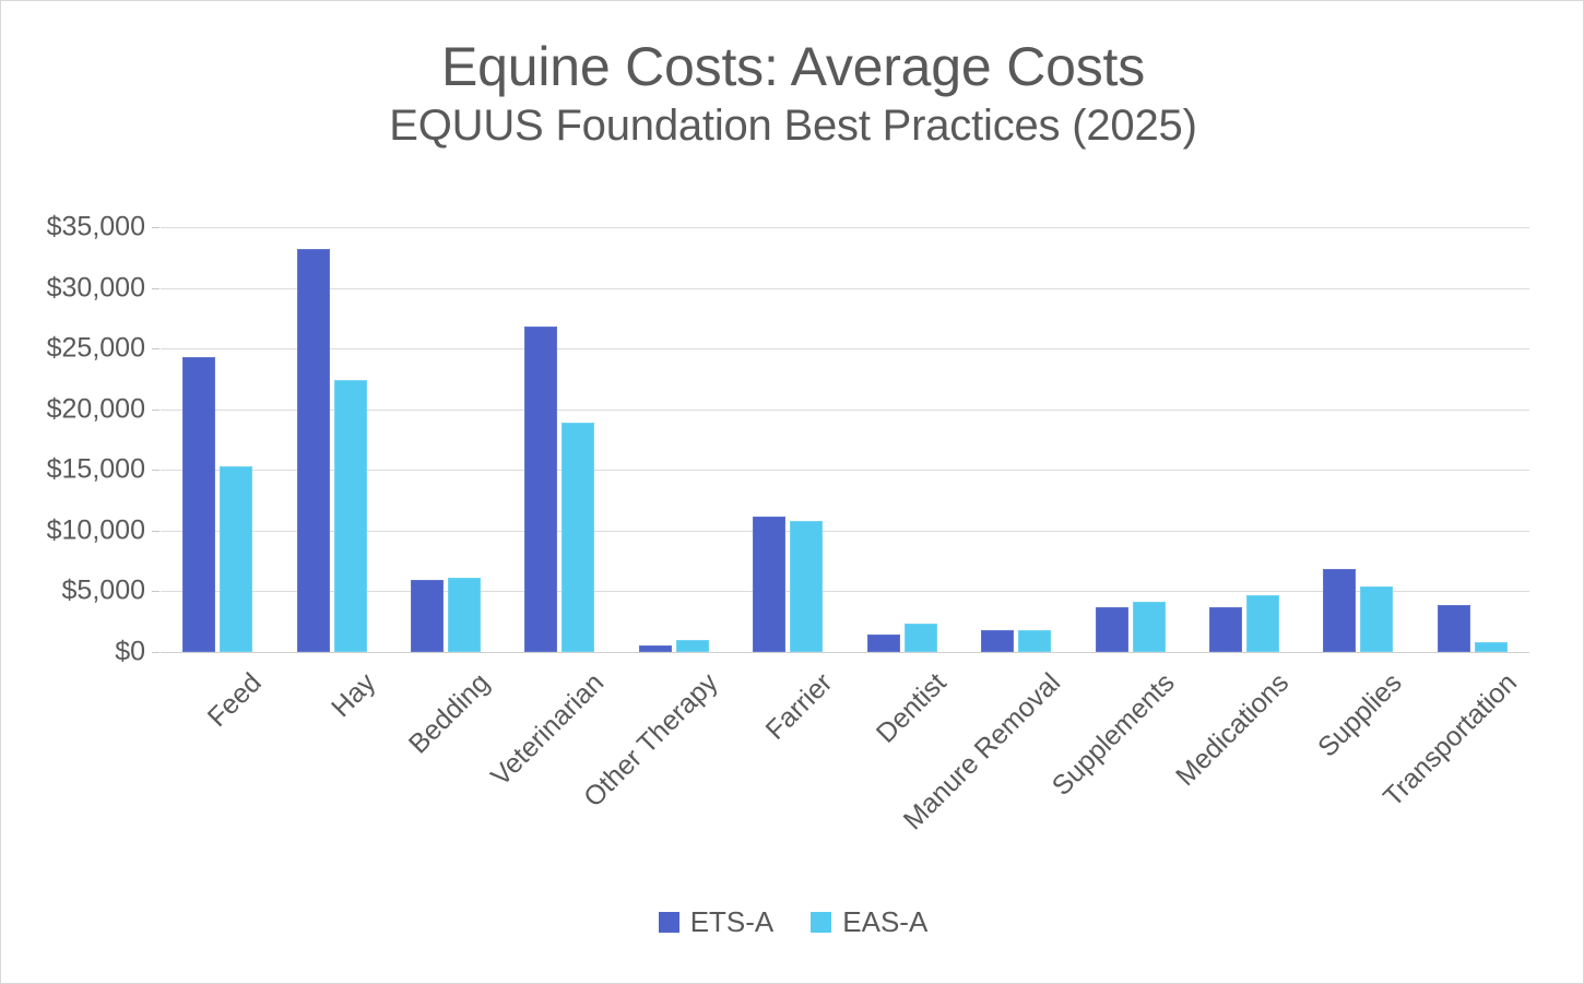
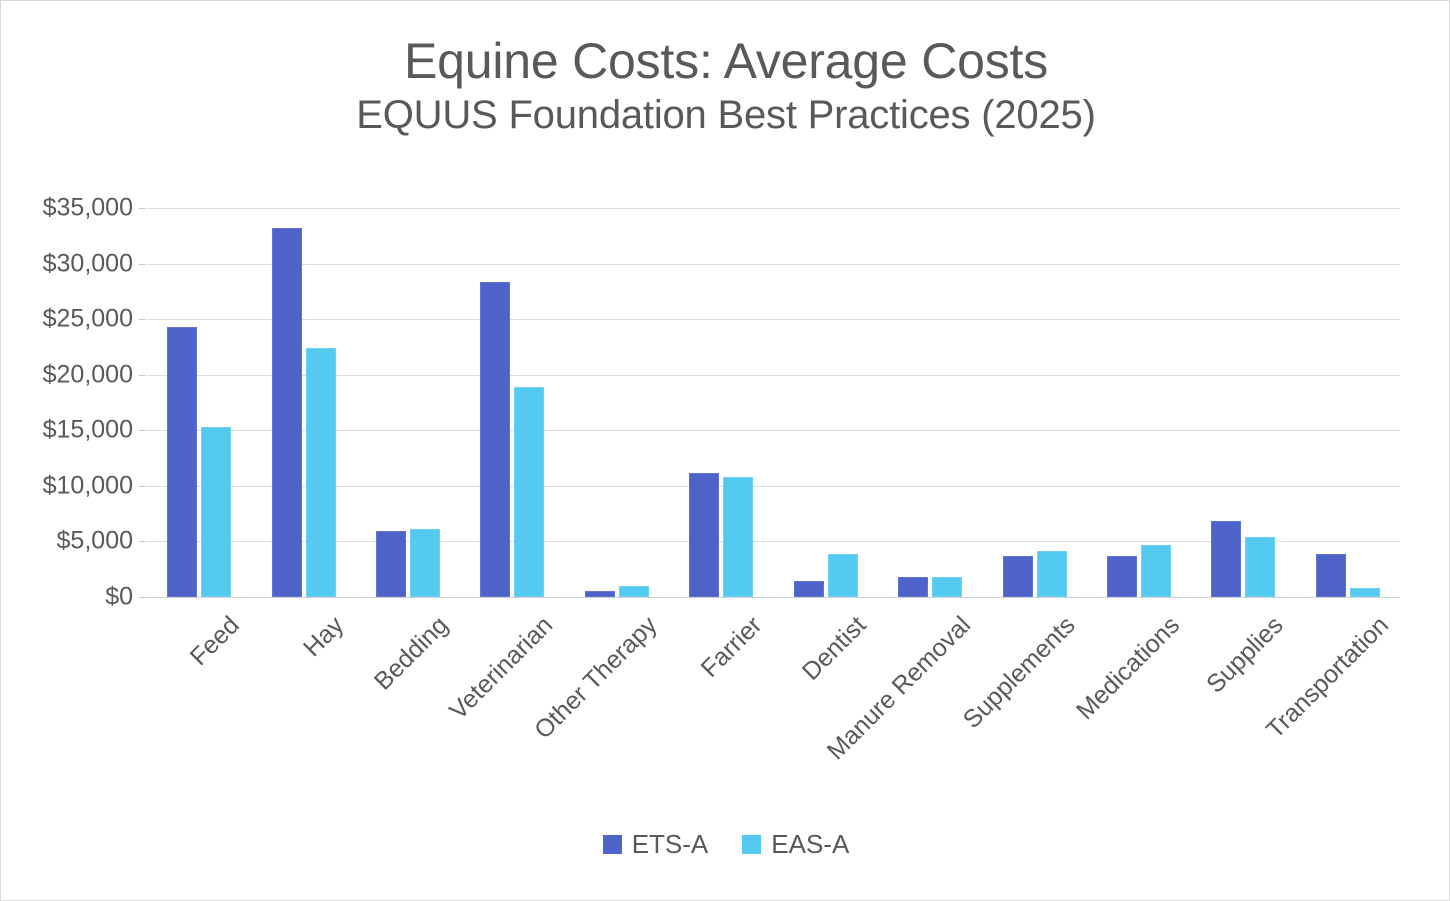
ETS-A/Veterinarian: $26800 -> $28300
EAS-A/Dentist: $2400 -> $3900
